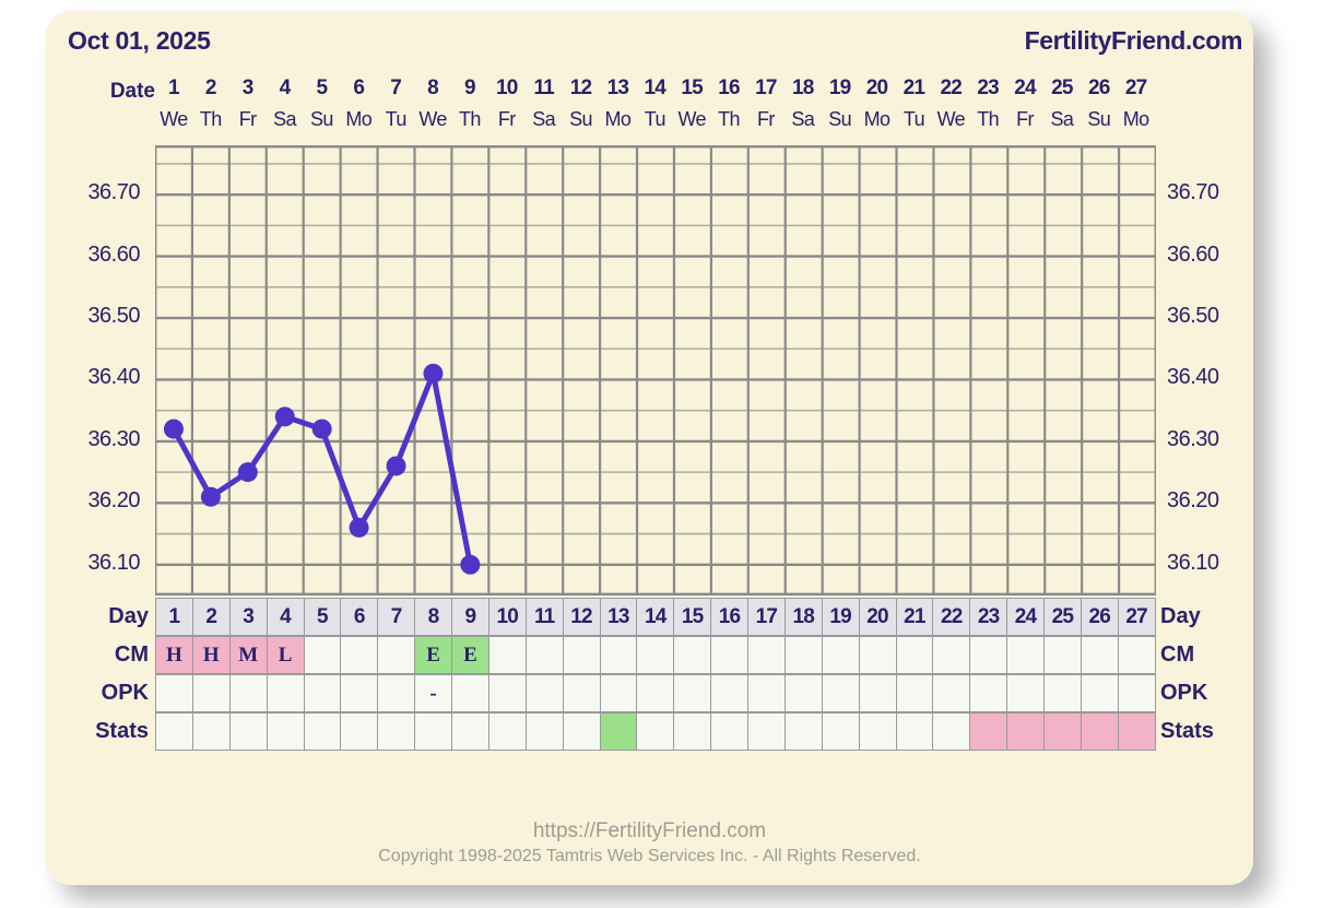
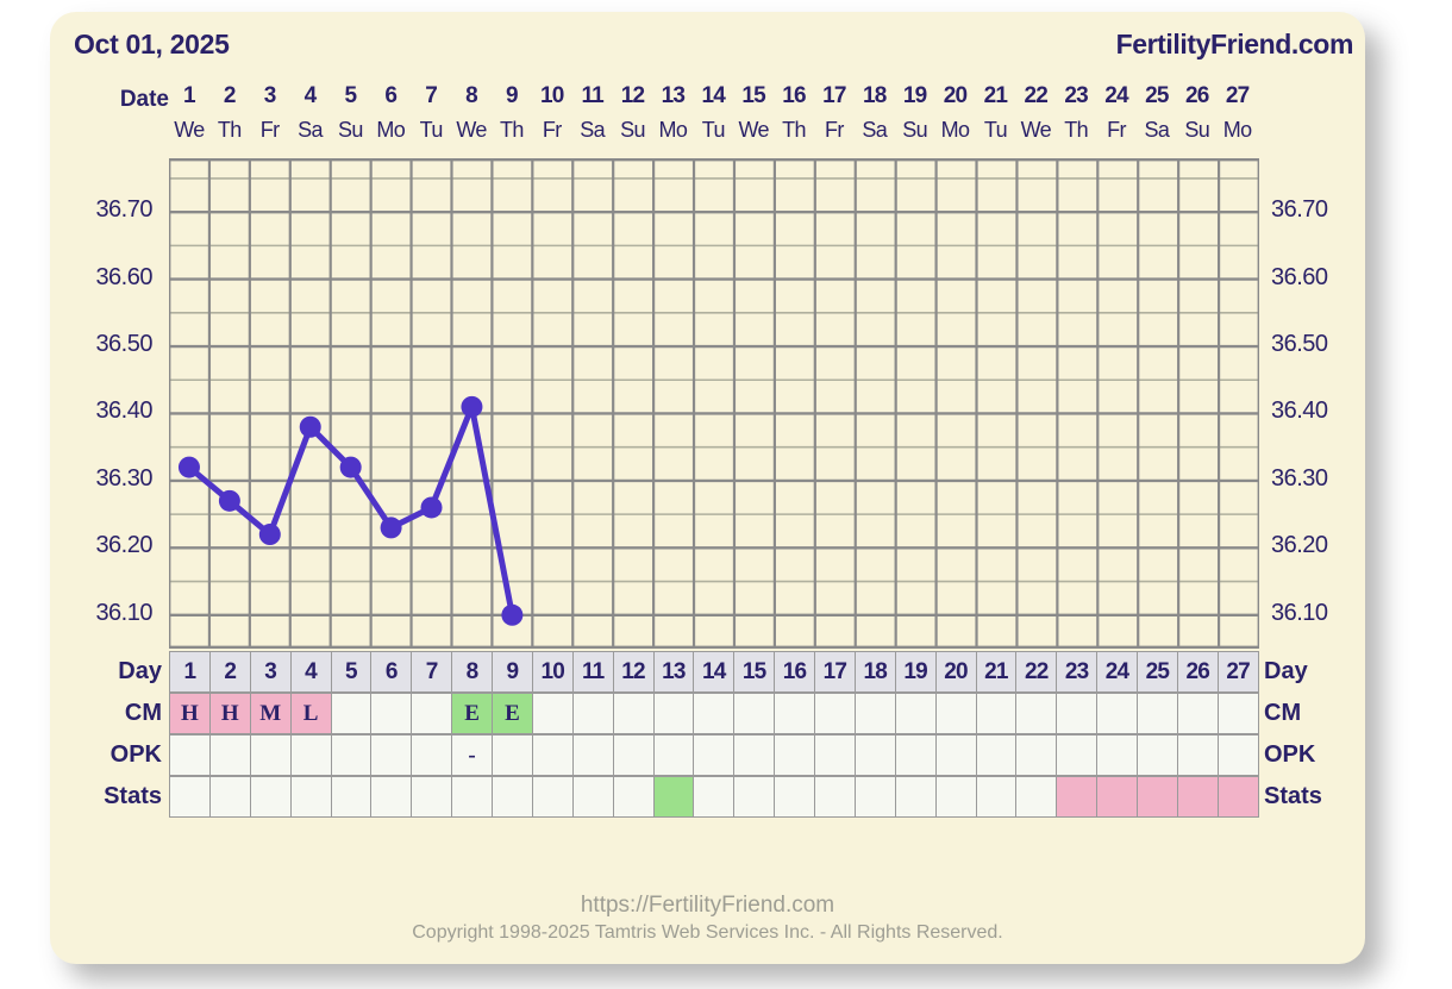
2: 36.21 -> 36.27
3: 36.25 -> 36.22
4: 36.34 -> 36.38
6: 36.16 -> 36.23
